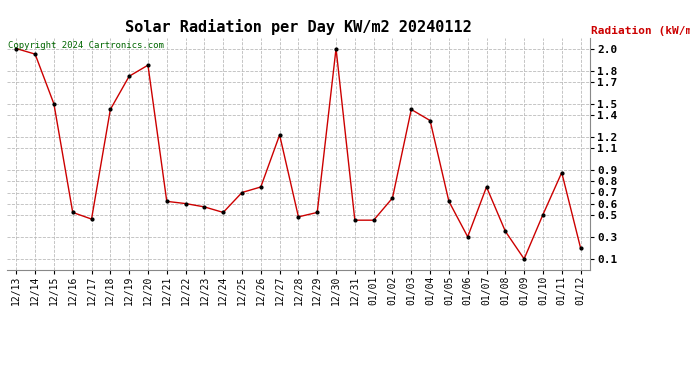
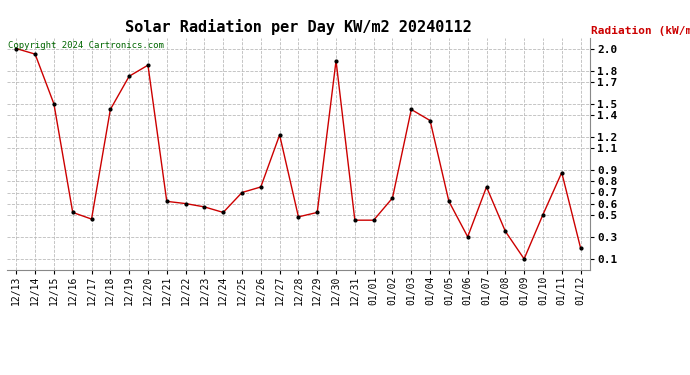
12/30: 2.00 -> 1.89
